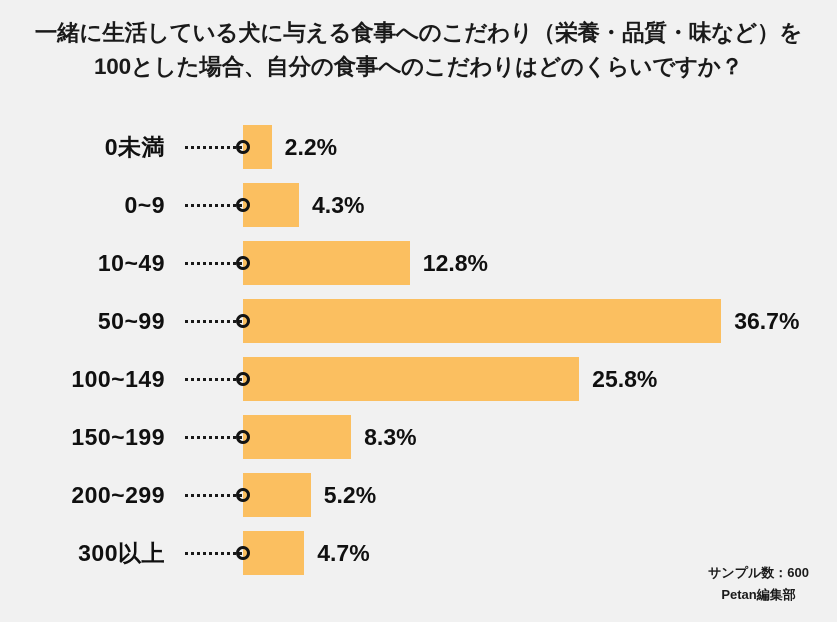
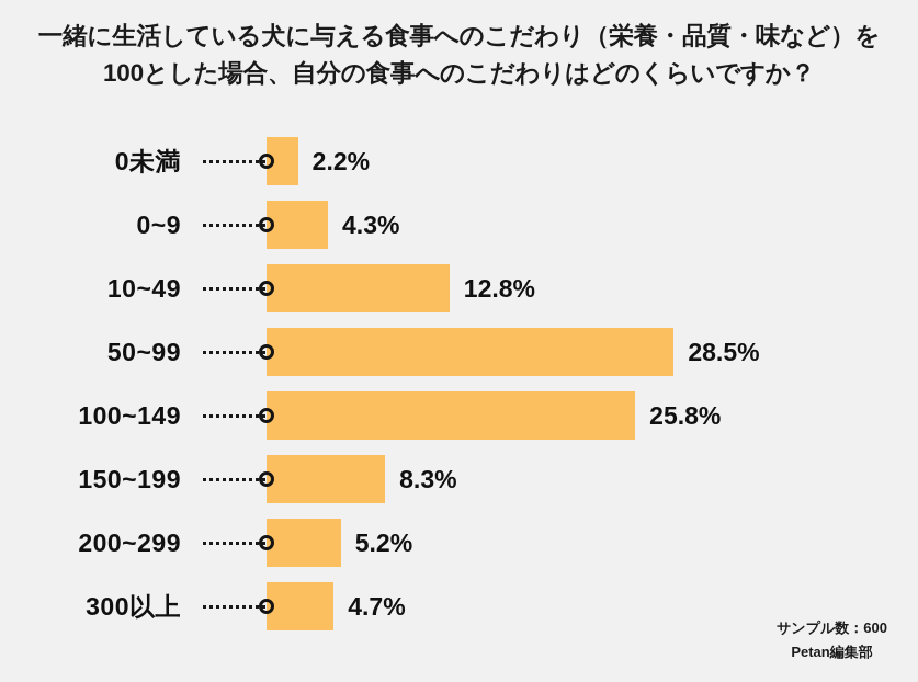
50~99: 36.7% -> 28.5%
